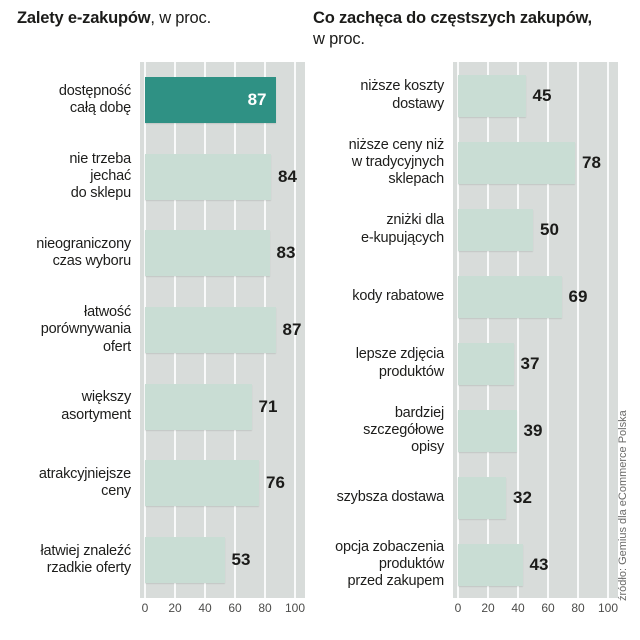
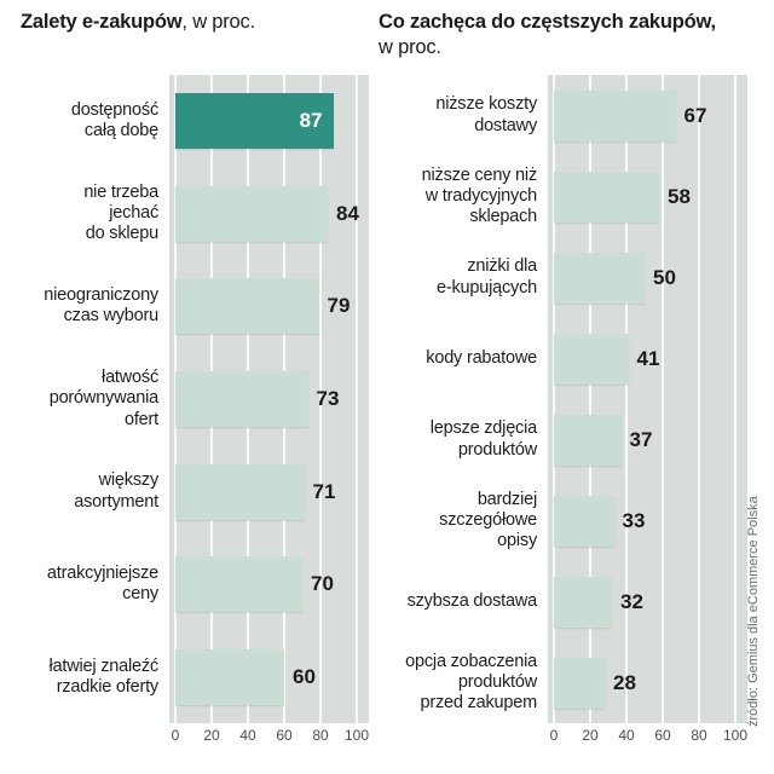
Zalety e-zakupów, w proc./nieograniczony czas wyboru: 83 -> 79
Zalety e-zakupów, w proc./łatwość porównywania ofert: 87 -> 73
Zalety e-zakupów, w proc./atrakcyjniejsze ceny: 76 -> 70
Zalety e-zakupów, w proc./łatwiej znaleźć rzadkie oferty: 53 -> 60
Co zachęca do częstszych zakupów, w proc./niższe koszty dostawy: 45 -> 67
Co zachęca do częstszych zakupów, w proc./niższe ceny niż w tradycyjnych sklepach: 78 -> 58
Co zachęca do częstszych zakupów, w proc./kody rabatowe: 69 -> 41
Co zachęca do częstszych zakupów, w proc./bardziej szczegółowe opisy: 39 -> 33
Co zachęca do częstszych zakupów, w proc./opcja zobaczenia produktów przed zakupem: 43 -> 28
